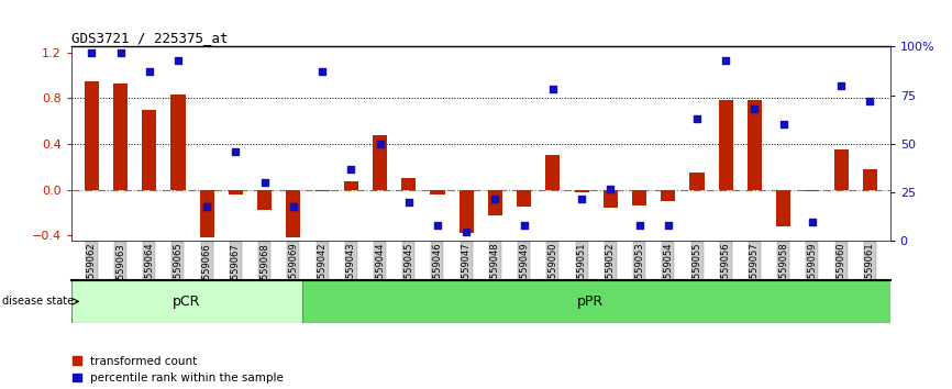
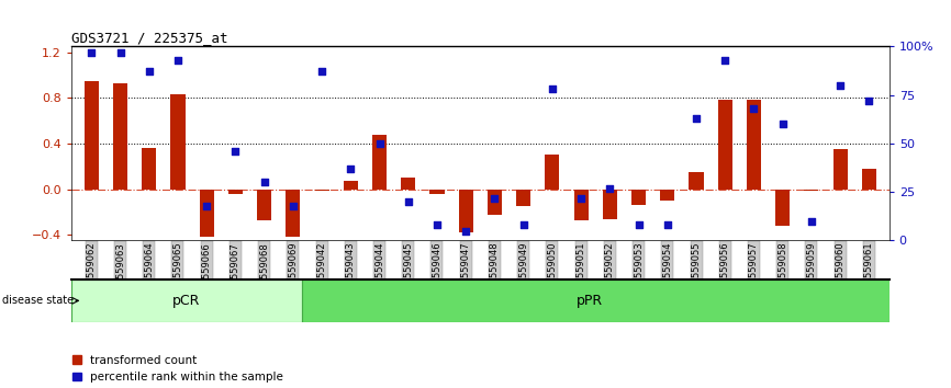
transformed count/GSM559064: 0.70 -> 0.36
transformed count/GSM559068: -0.18 -> -0.27
transformed count/GSM559051: -0.02 -> -0.27
transformed count/GSM559052: -0.16 -> -0.26
